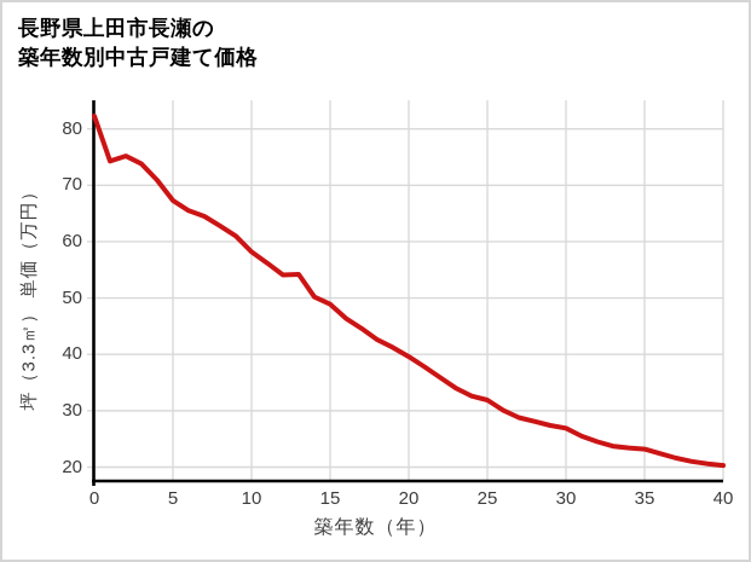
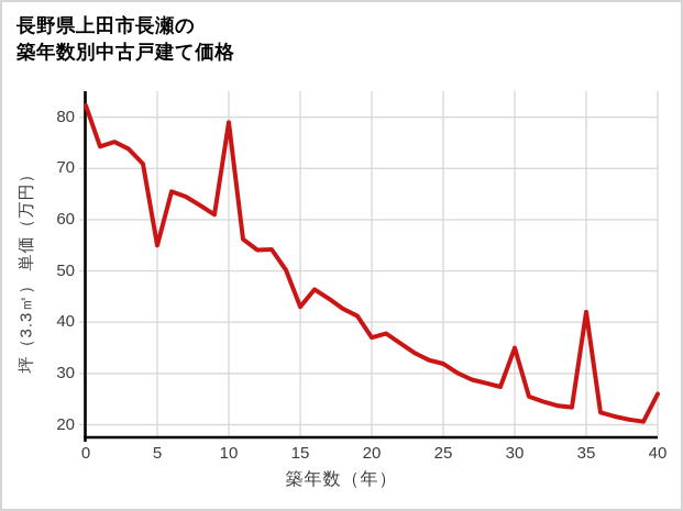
5: 67 -> 55
10: 58 -> 79
15: 49 -> 43
20: 40 -> 37
30: 27 -> 35
35: 23 -> 42
40: 20 -> 26
